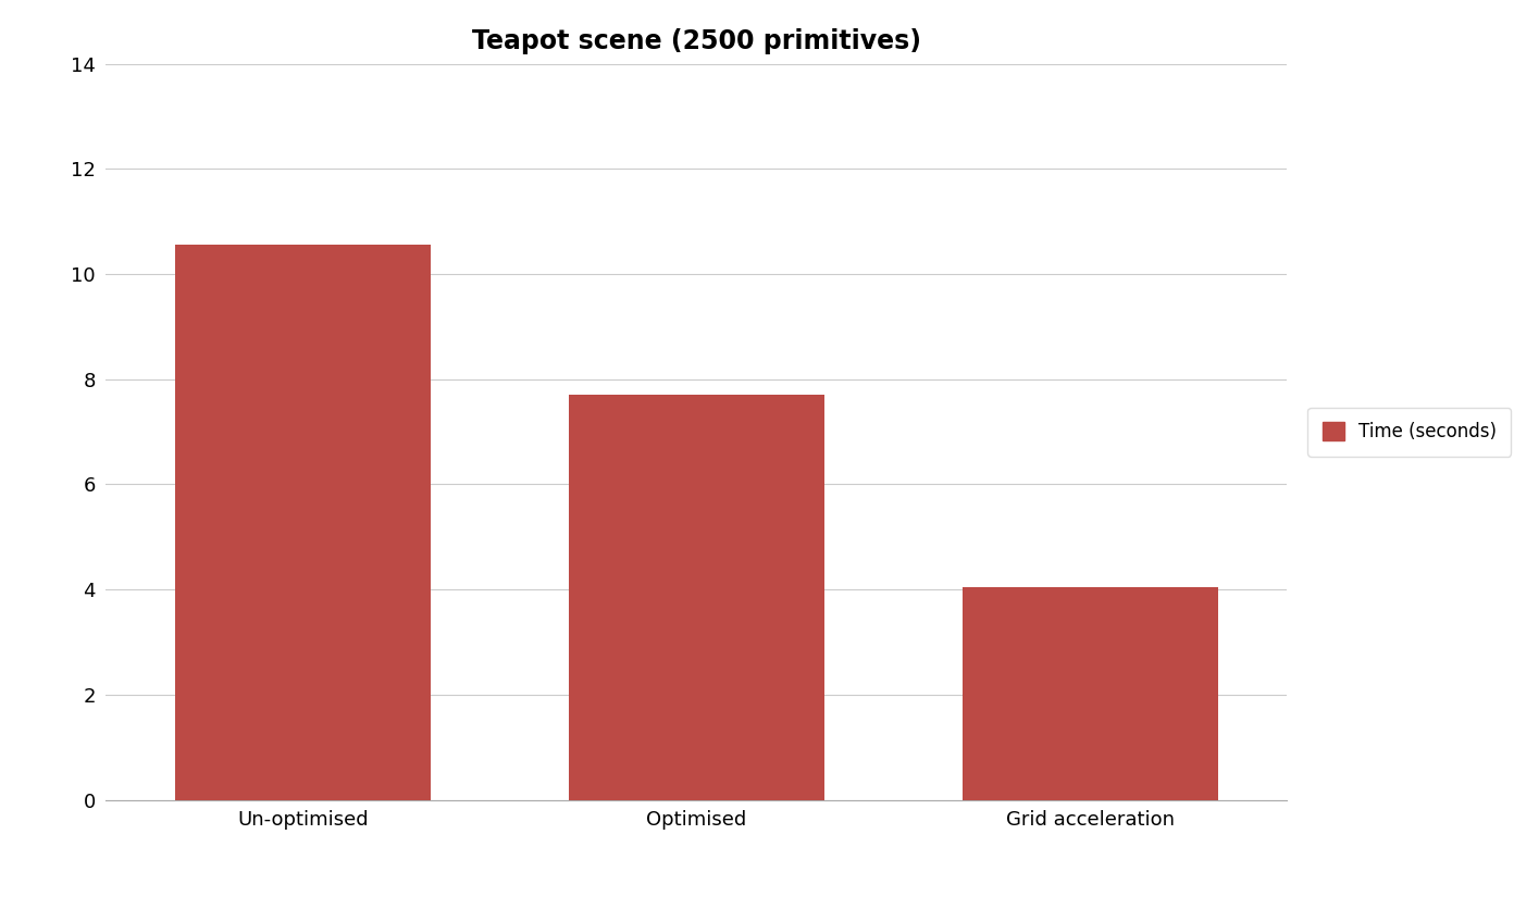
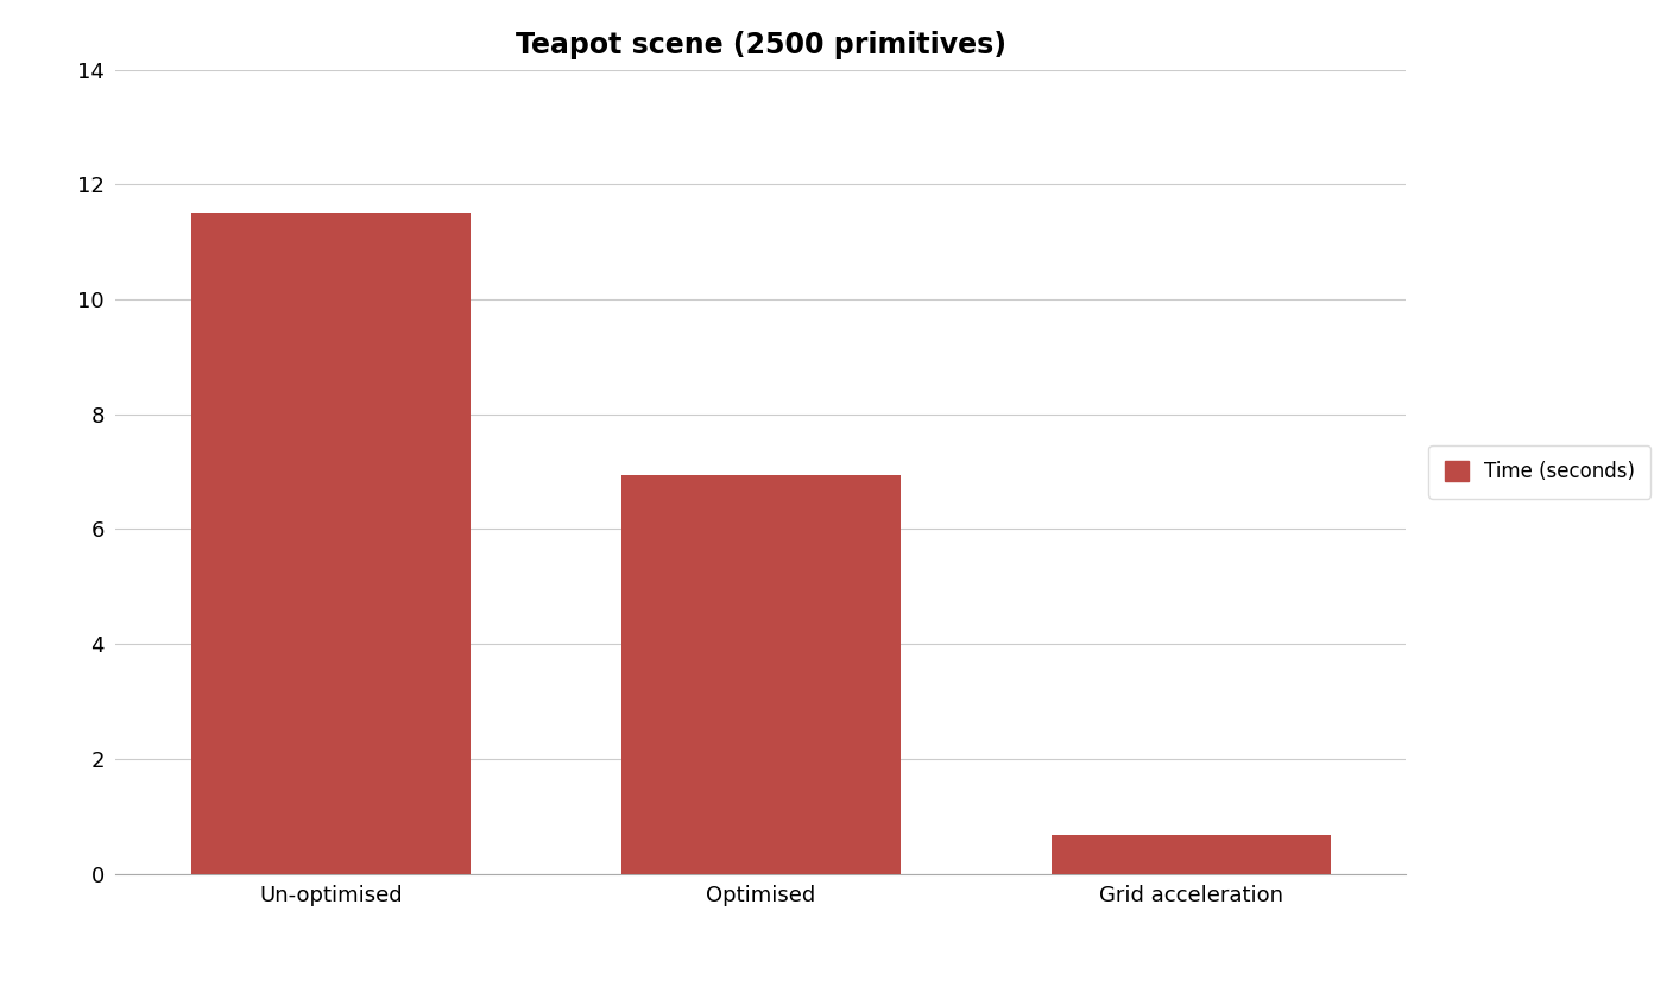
Un-optimised: 10.55 -> 11.50
Optimised: 7.70 -> 6.95
Grid acceleration: 4.05 -> 0.68
